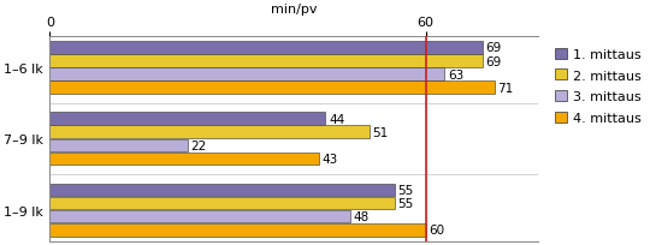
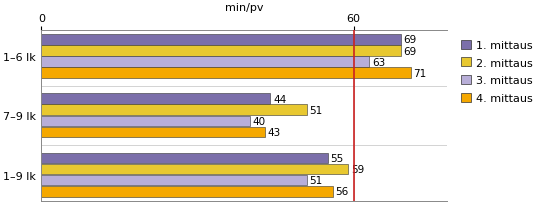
3. mittaus/7–9 lk: 22 -> 40
2. mittaus/1–9 lk: 55 -> 59
3. mittaus/1–9 lk: 48 -> 51
4. mittaus/1–9 lk: 60 -> 56
